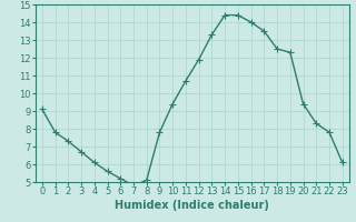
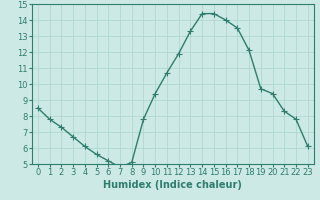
0: 9.1 -> 8.5
18: 12.5 -> 12.1
19: 12.3 -> 9.7
